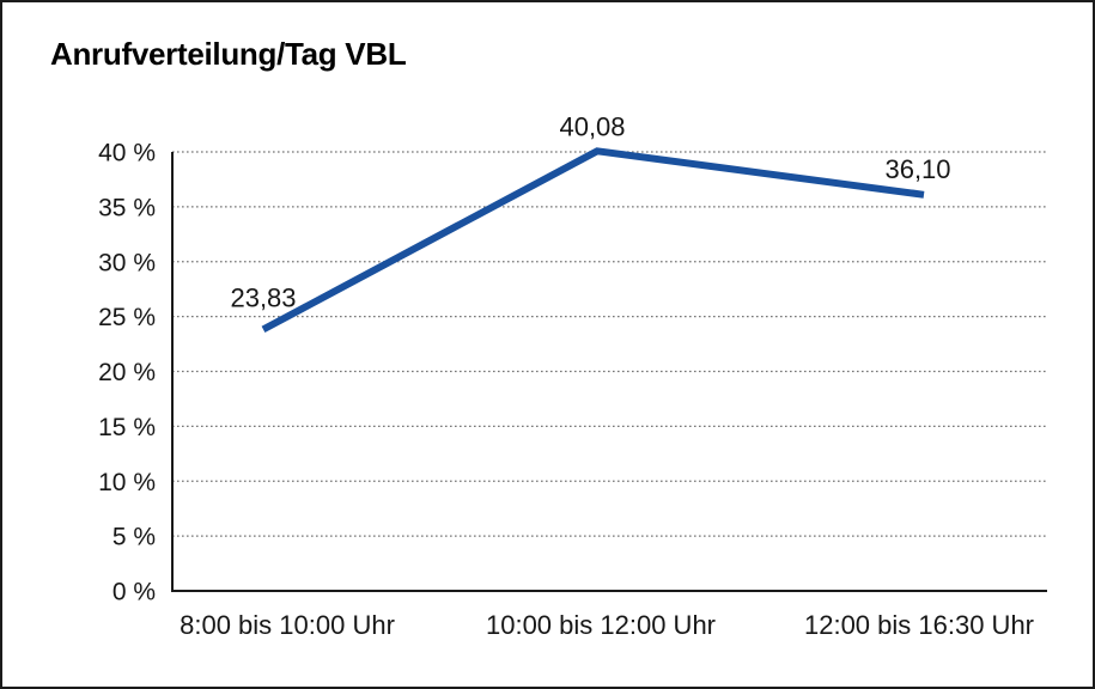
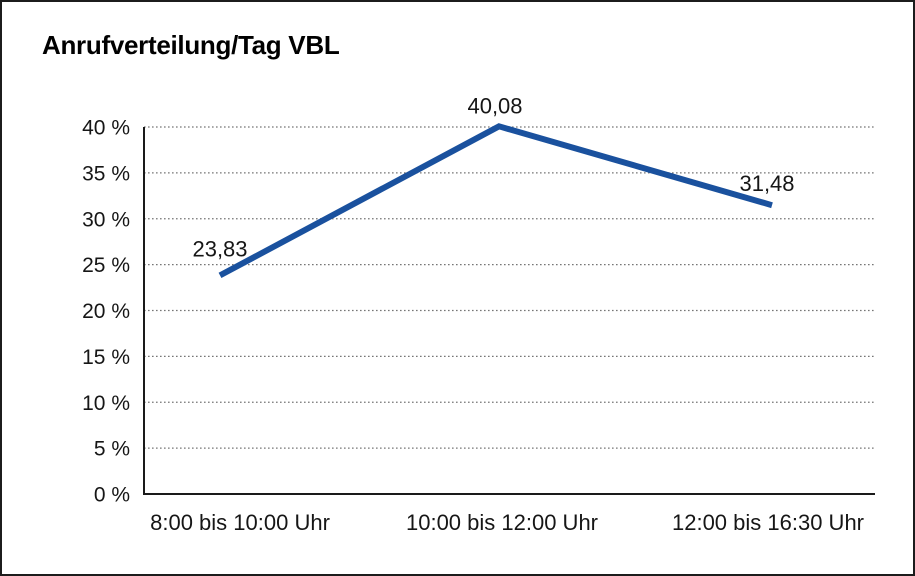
12:00 bis 16:30 Uhr: 36,10 -> 31,48
